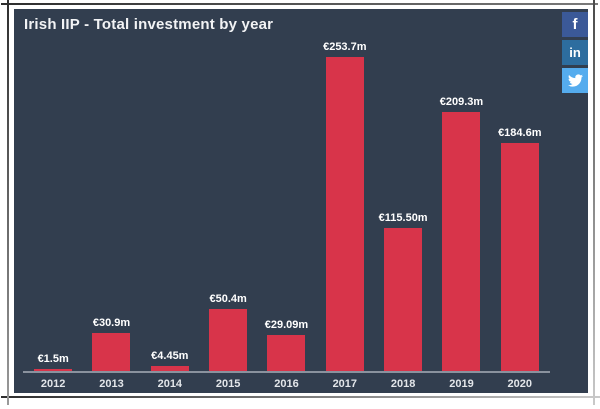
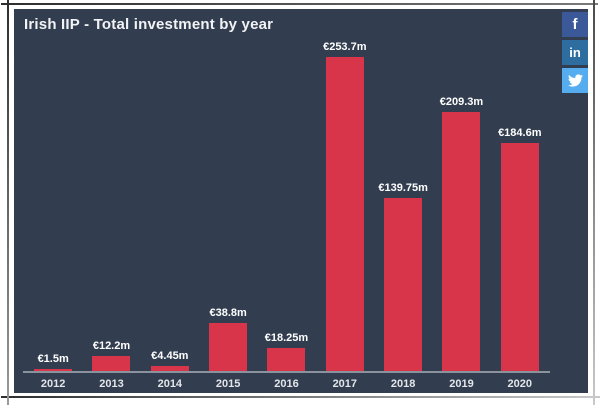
2013: €30.9m -> €12.2m
2015: €50.4m -> €38.8m
2016: €29.09m -> €18.25m
2018: €115.50m -> €139.75m
